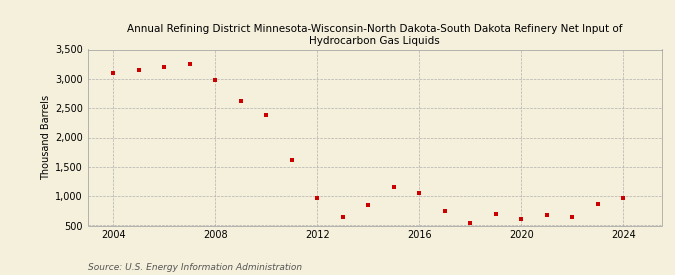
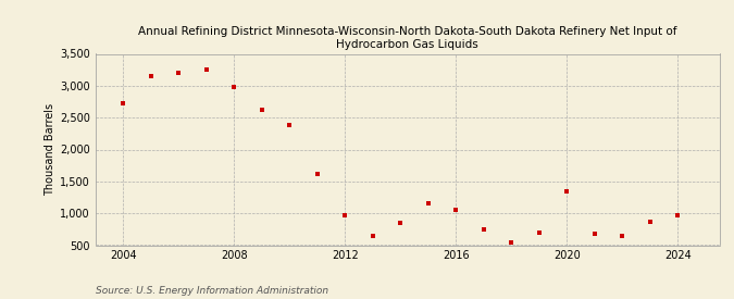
2004: 3,100 -> 2,720
2020: 610 -> 1,340
